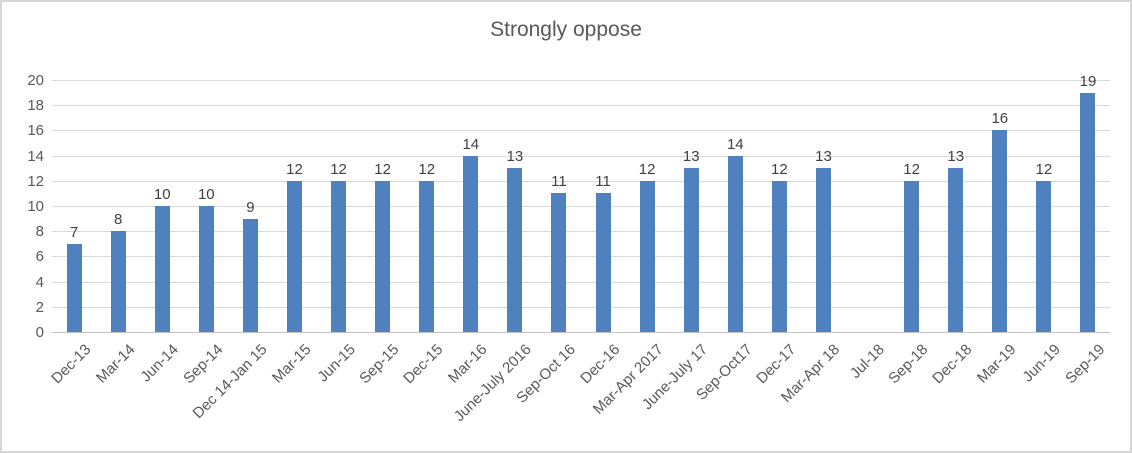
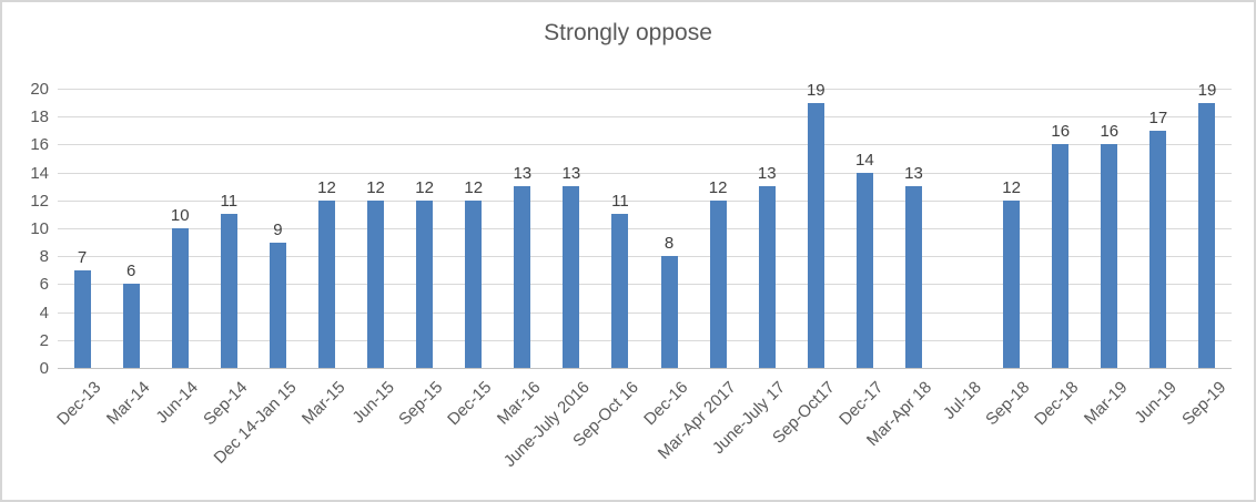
Mar-14: 8 -> 6
Sep-14: 10 -> 11
Mar-16: 14 -> 13
Dec-16: 11 -> 8
Sep-Oct17: 14 -> 19
Dec-17: 12 -> 14
Dec-18: 13 -> 16
Jun-19: 12 -> 17
